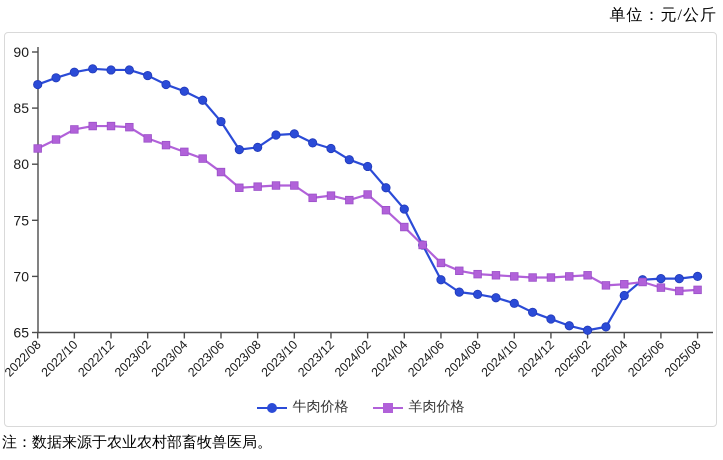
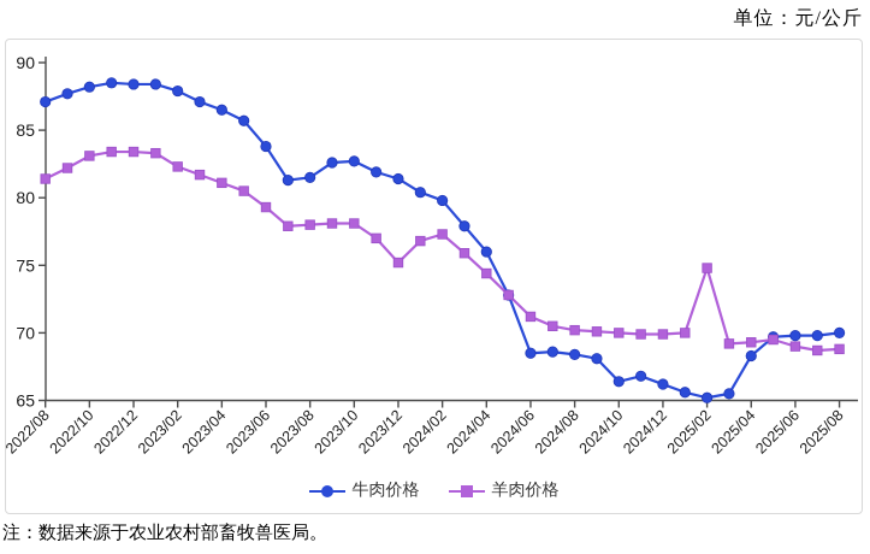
羊肉价格/2023/12: 77.2 -> 75.2
牛肉价格/2024/06: 69.7 -> 68.5
牛肉价格/2024/10: 67.6 -> 66.4
羊肉价格/2025/02: 70.1 -> 74.8
